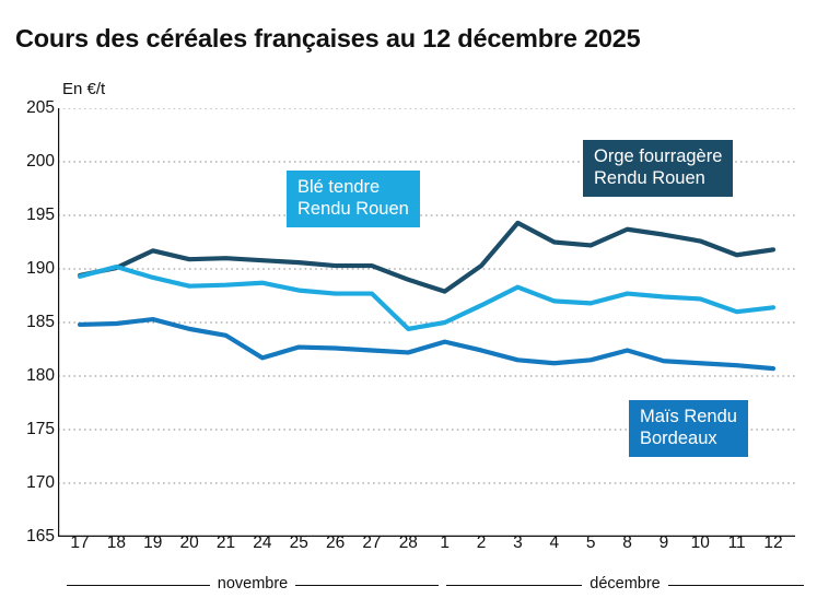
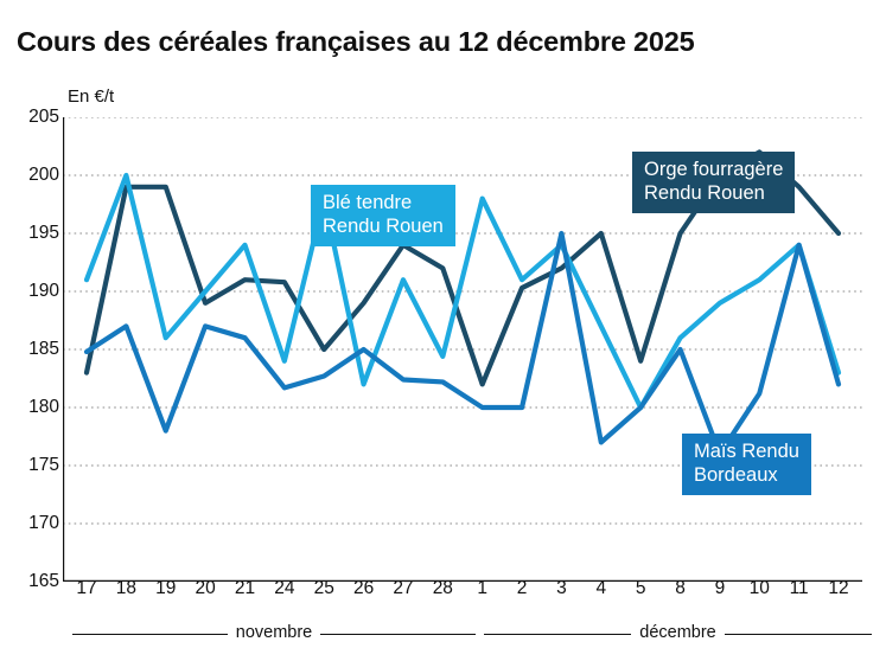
Orge fourragère Rendu Rouen/17: 189 -> 183
Blé tendre Rendu Rouen/17: 189 -> 191
Orge fourragère Rendu Rouen/18: 190 -> 199
Blé tendre Rendu Rouen/18: 190 -> 200
Maïs Rendu Bordeaux/18: 185 -> 187
Orge fourragère Rendu Rouen/19: 192 -> 199
Blé tendre Rendu Rouen/19: 189 -> 186
Maïs Rendu Bordeaux/19: 185 -> 178
Orge fourragère Rendu Rouen/20: 191 -> 189
Blé tendre Rendu Rouen/20: 188 -> 190
Maïs Rendu Bordeaux/20: 184 -> 187
Blé tendre Rendu Rouen/21: 188 -> 194
Maïs Rendu Bordeaux/21: 184 -> 186
Blé tendre Rendu Rouen/24: 189 -> 184
Orge fourragère Rendu Rouen/25: 191 -> 185
Blé tendre Rendu Rouen/25: 188 -> 198
Orge fourragère Rendu Rouen/26: 190 -> 189
Blé tendre Rendu Rouen/26: 188 -> 182
Maïs Rendu Bordeaux/26: 183 -> 185
Orge fourragère Rendu Rouen/27: 190 -> 194
Blé tendre Rendu Rouen/27: 188 -> 191
Orge fourragère Rendu Rouen/28: 189 -> 192
Orge fourragère Rendu Rouen/1: 188 -> 182
Blé tendre Rendu Rouen/1: 185 -> 198
Maïs Rendu Bordeaux/1: 183 -> 180
Blé tendre Rendu Rouen/2: 187 -> 191
Maïs Rendu Bordeaux/2: 182 -> 180
Orge fourragère Rendu Rouen/3: 194 -> 192
Blé tendre Rendu Rouen/3: 188 -> 194
Maïs Rendu Bordeaux/3: 182 -> 195
Orge fourragère Rendu Rouen/4: 192 -> 195
Maïs Rendu Bordeaux/4: 181 -> 177
Orge fourragère Rendu Rouen/5: 192 -> 184
Blé tendre Rendu Rouen/5: 187 -> 180
Maïs Rendu Bordeaux/5: 182 -> 180
Orge fourragère Rendu Rouen/8: 194 -> 195
Blé tendre Rendu Rouen/8: 188 -> 186
Maïs Rendu Bordeaux/8: 182 -> 185
Orge fourragère Rendu Rouen/9: 193 -> 200
Blé tendre Rendu Rouen/9: 187 -> 189
Maïs Rendu Bordeaux/9: 181 -> 176
Orge fourragère Rendu Rouen/10: 193 -> 202
Blé tendre Rendu Rouen/10: 187 -> 191
Orge fourragère Rendu Rouen/11: 191 -> 199
Blé tendre Rendu Rouen/11: 186 -> 194
Maïs Rendu Bordeaux/11: 181 -> 194
Orge fourragère Rendu Rouen/12: 192 -> 195
Blé tendre Rendu Rouen/12: 186 -> 183
Maïs Rendu Bordeaux/12: 181 -> 182
